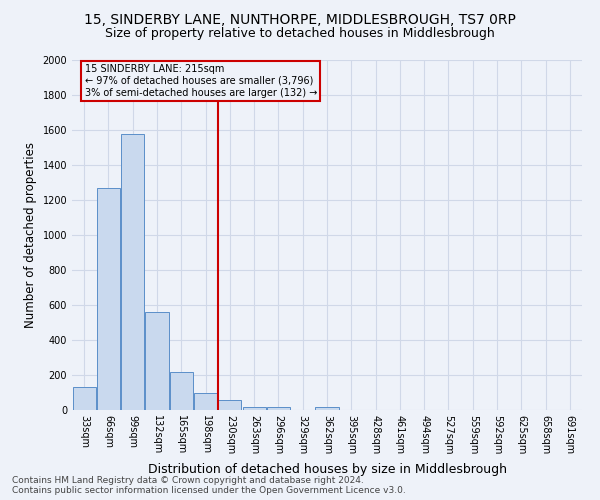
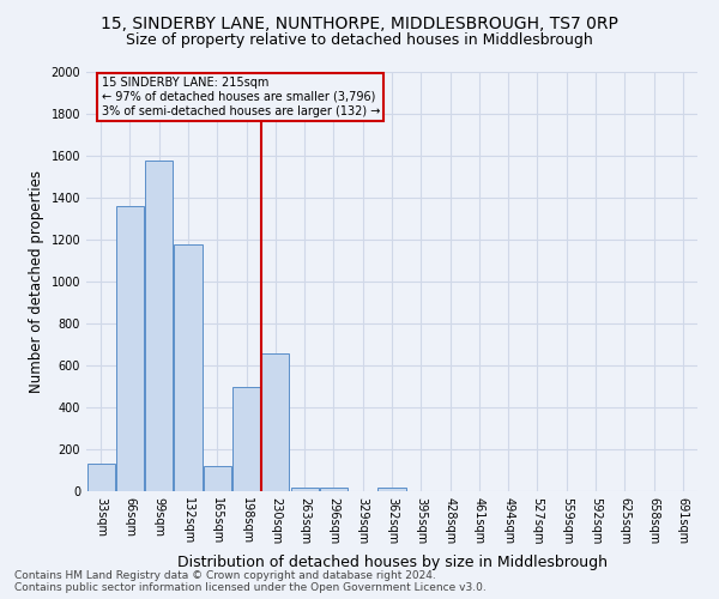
66sqm: 1270 -> 1360
132sqm: 560 -> 1180
165sqm: 220 -> 120
198sqm: 100 -> 500
230sqm: 60 -> 660
